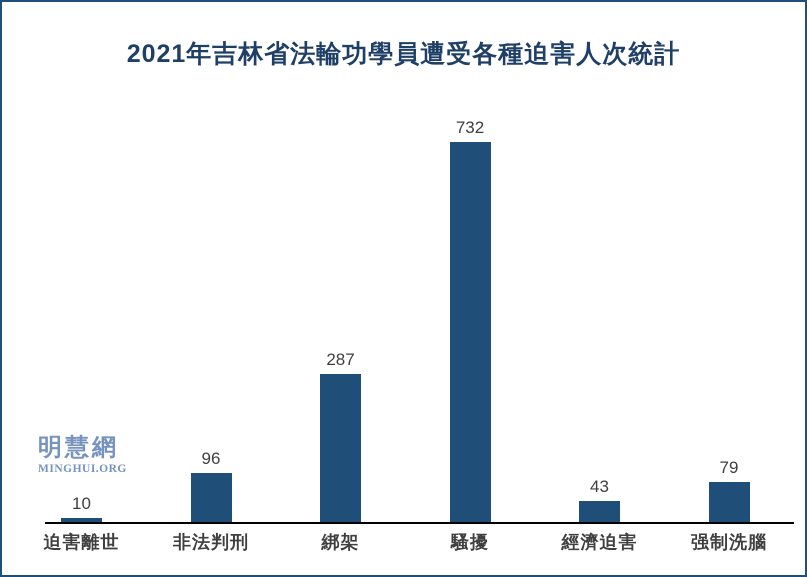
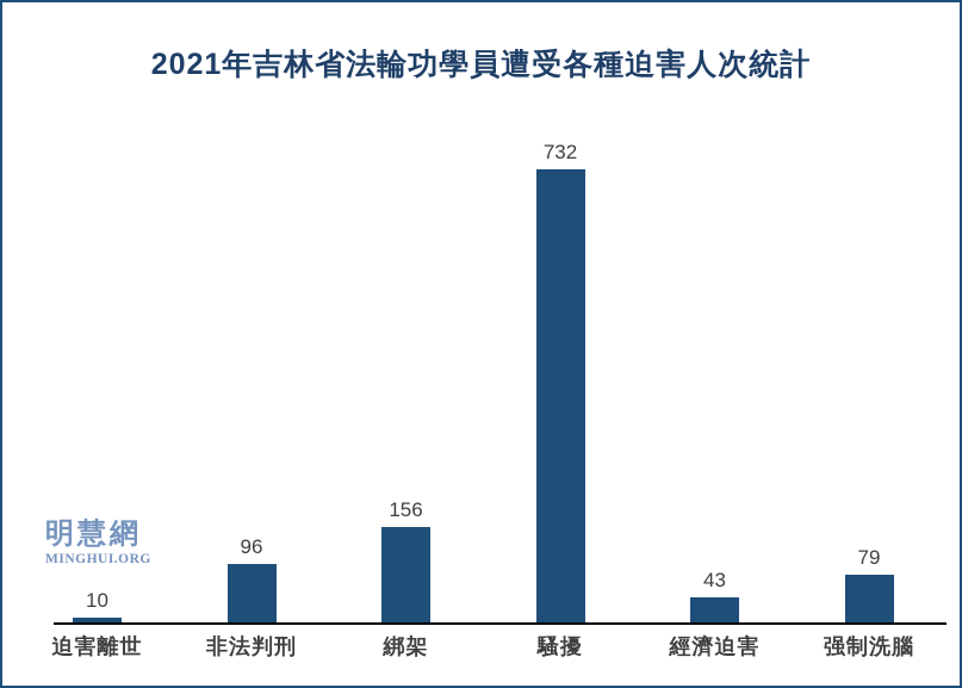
綁架: 287 -> 156
